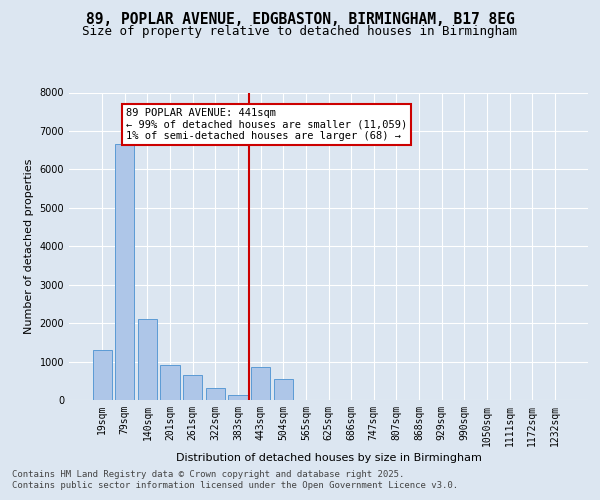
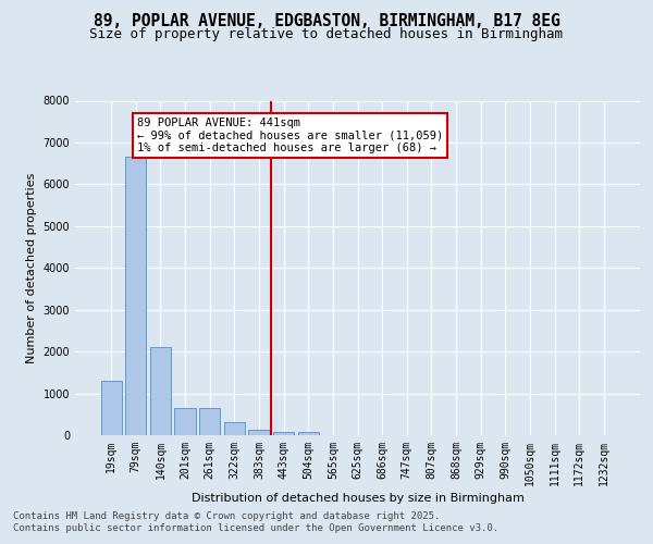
201sqm: 900 -> 650
443sqm: 850 -> 80
504sqm: 550 -> 80
